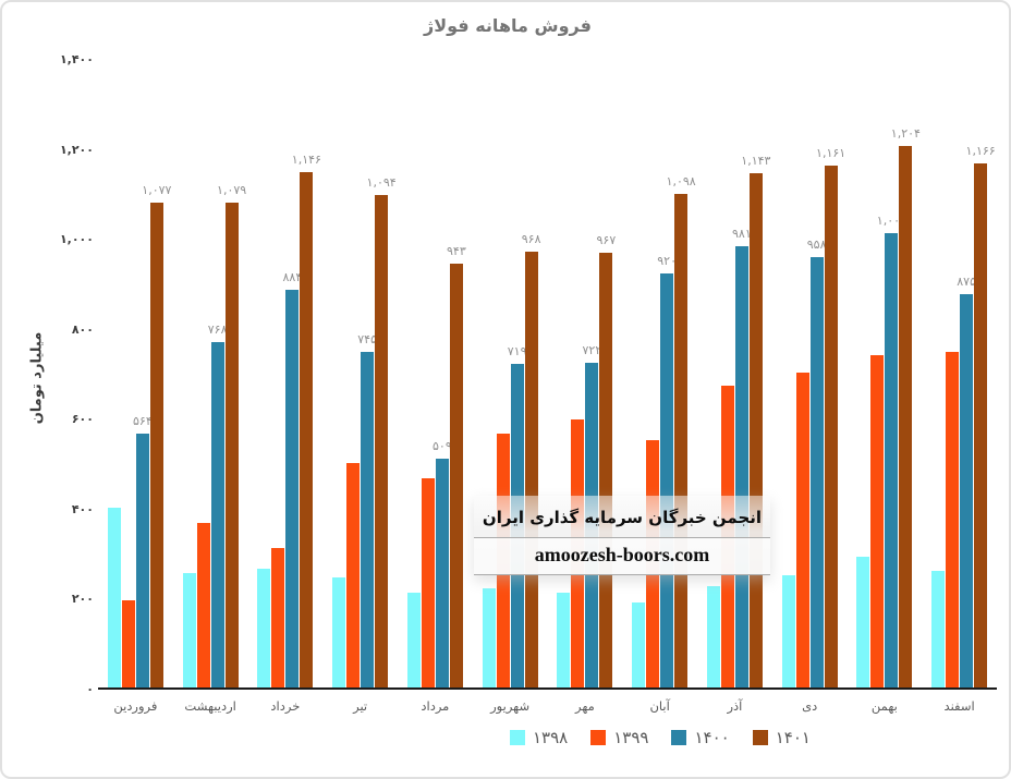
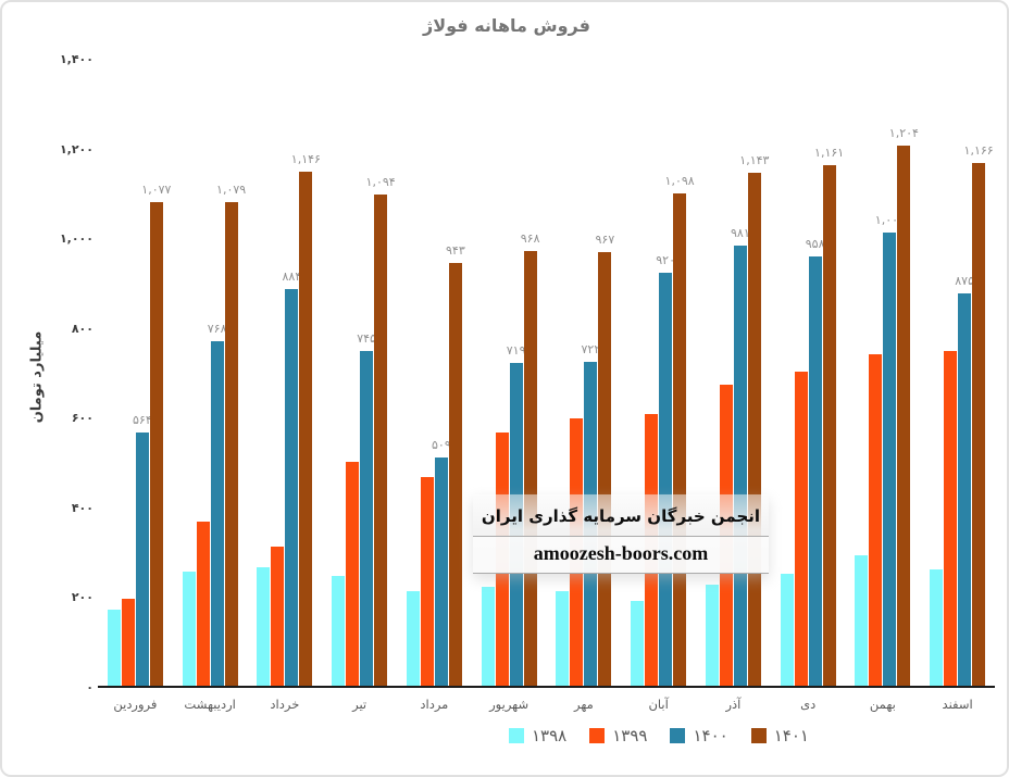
۱۳۹۸/فروردین: 400 -> 170
۱۳۹۹/آبان: 550 -> 600
